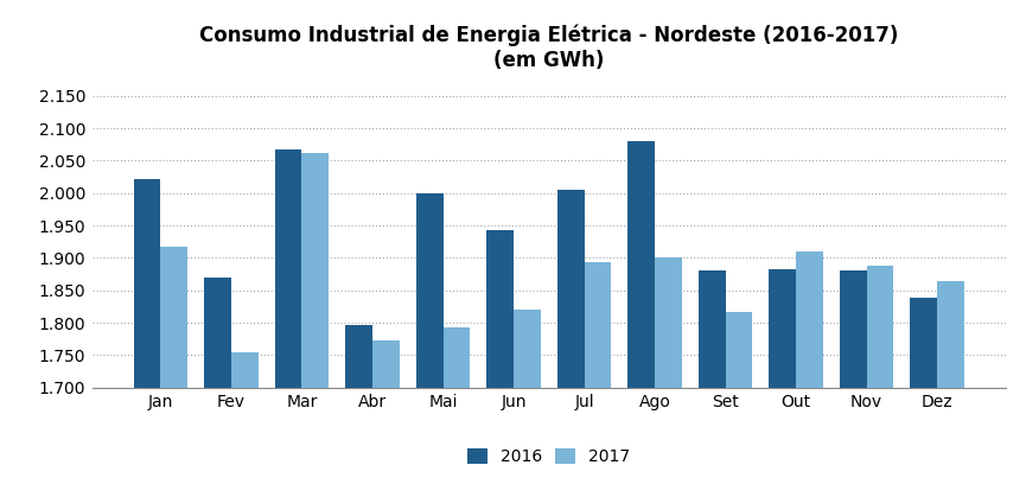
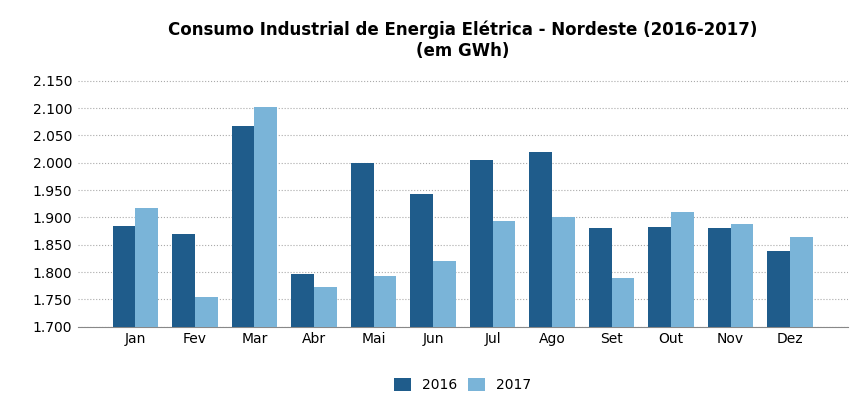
2016/Jan: 2.022 -> 1.885
2017/Mar: 2.062 -> 2.102
2016/Ago: 2.080 -> 2.020
2017/Set: 1.816 -> 1.790
